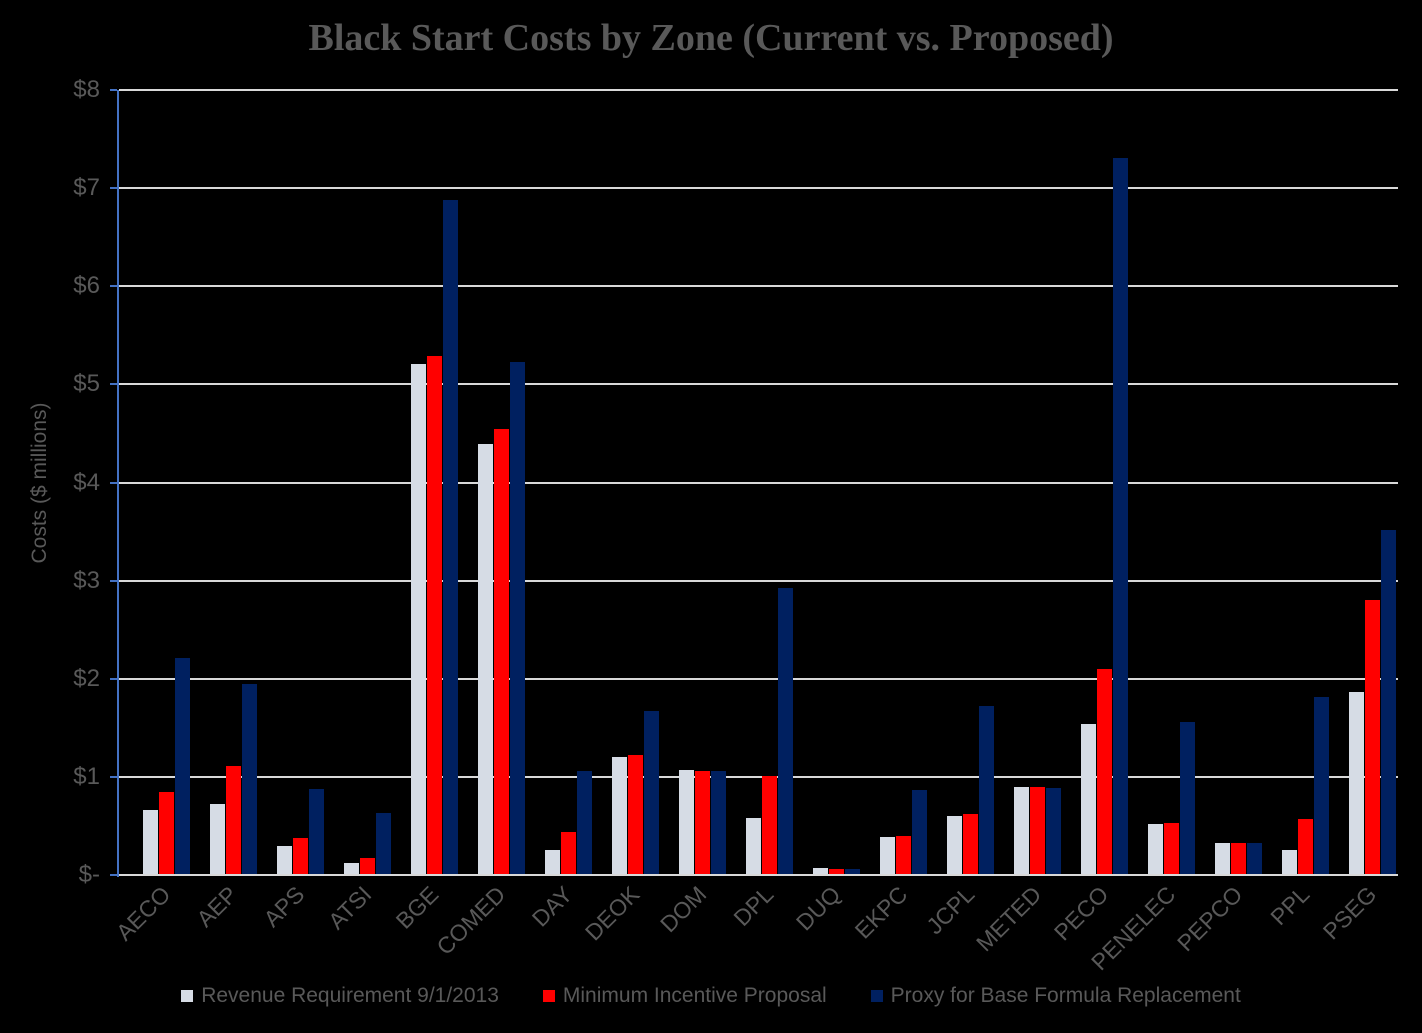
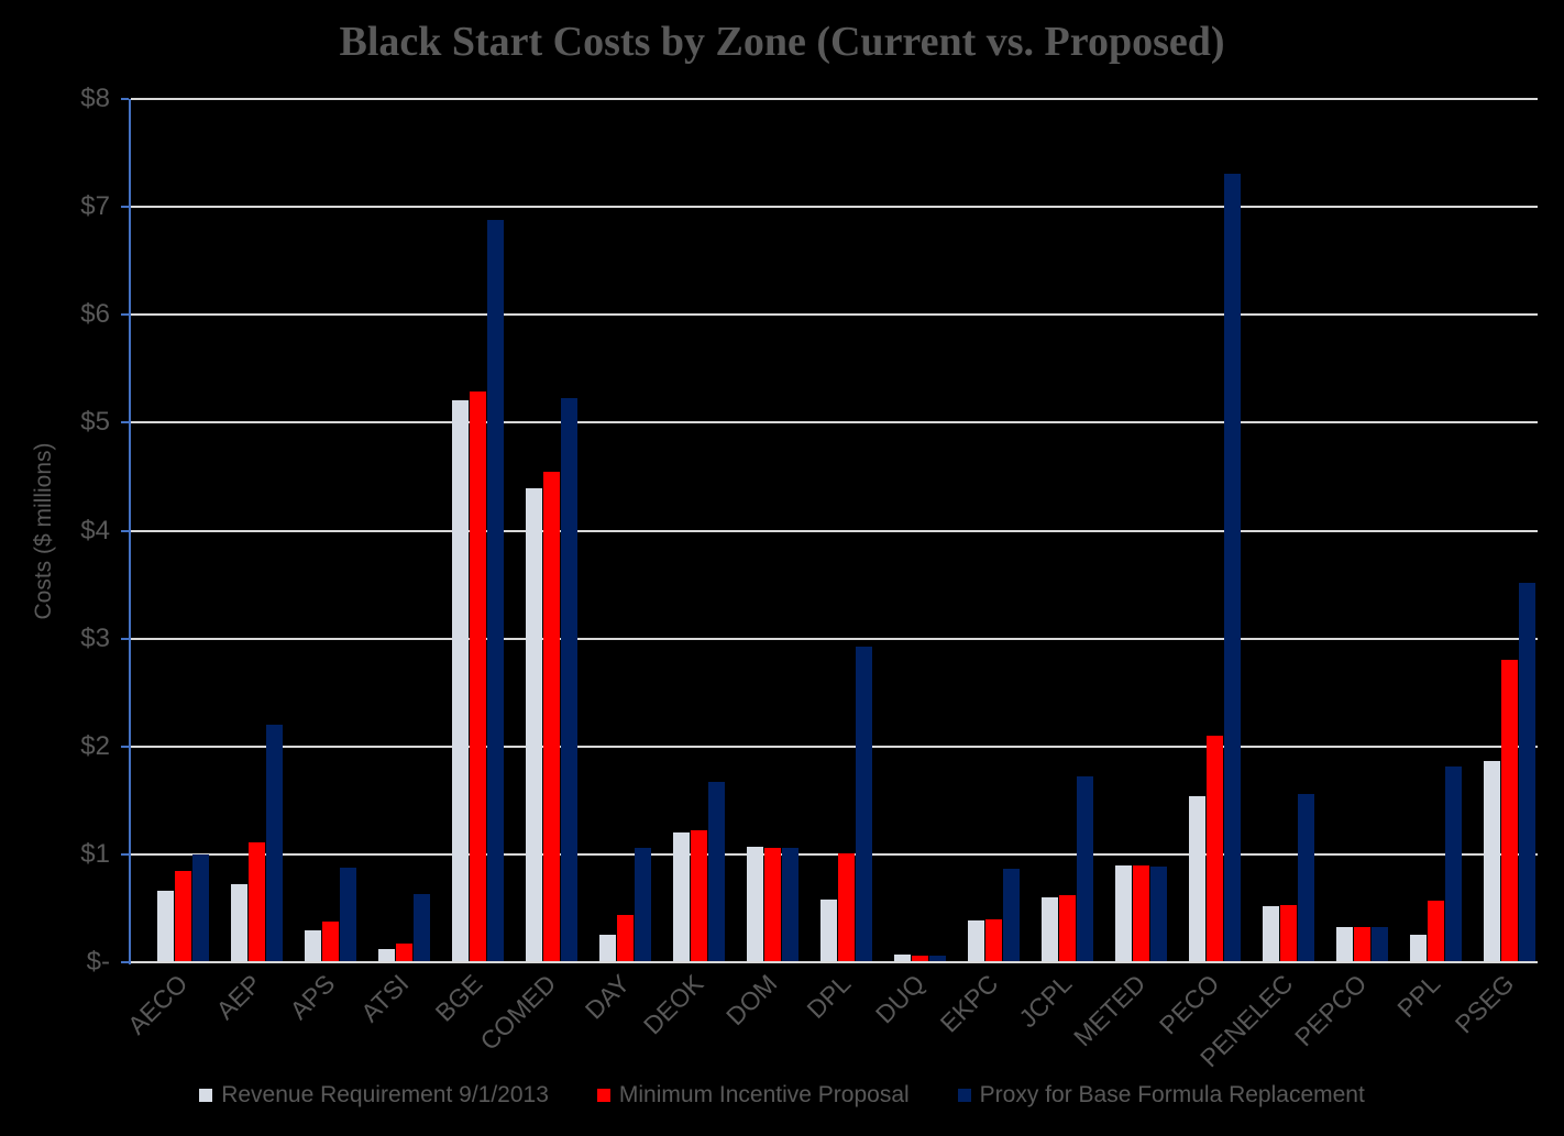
Proxy for Base Formula Replacement/AECO: $2.2 -> $1.0
Proxy for Base Formula Replacement/AEP: $1.9 -> $2.2
